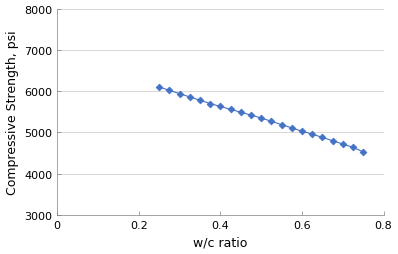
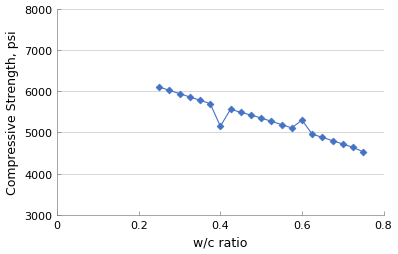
0.4: 5630 -> 5150
0.6: 5030 -> 5300
